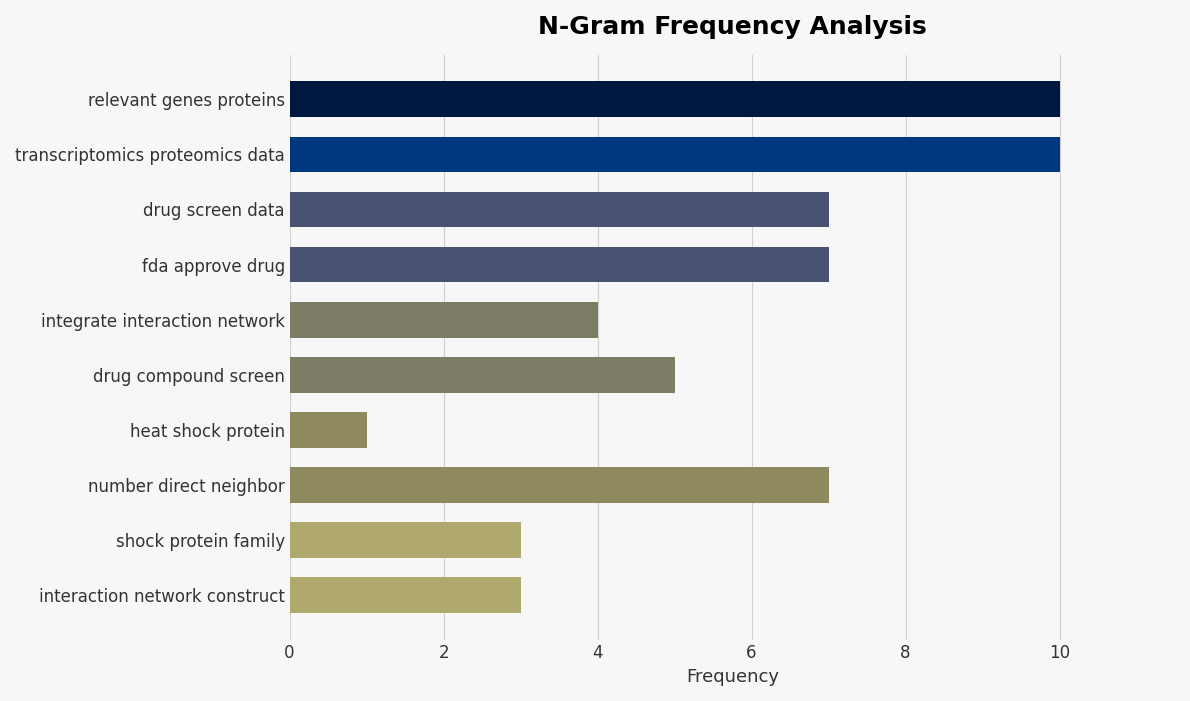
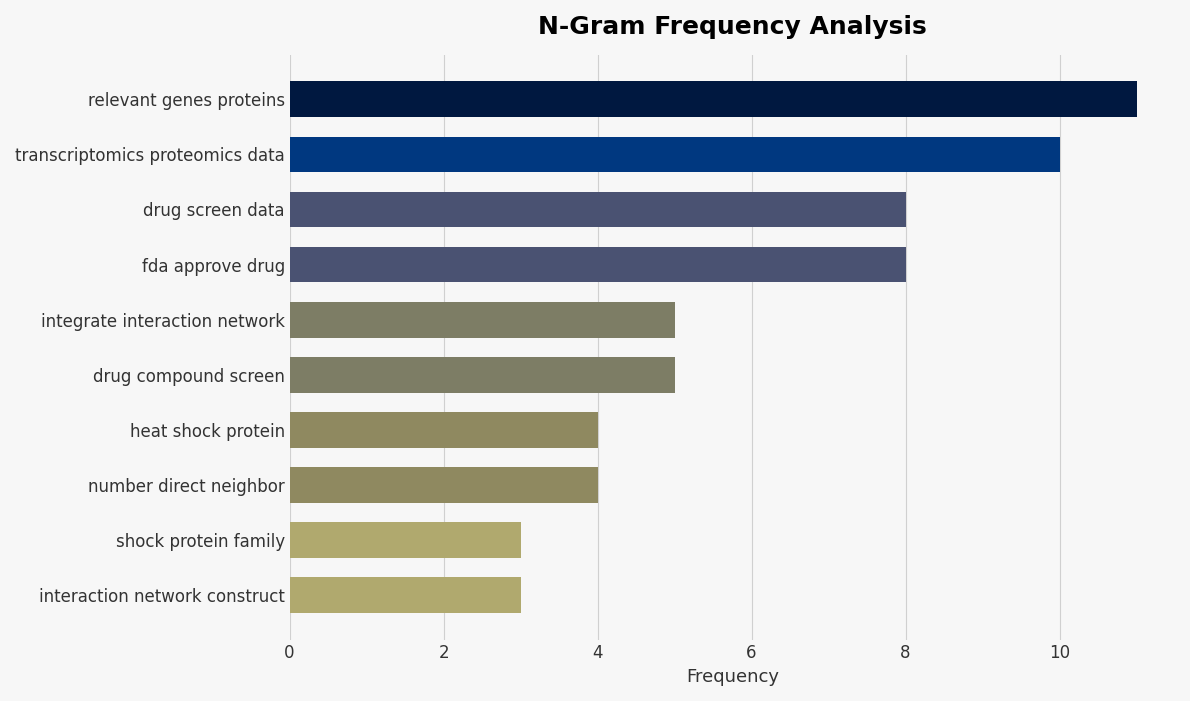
relevant genes proteins: 10 -> 11
drug screen data: 7 -> 8
fda approve drug: 7 -> 8
integrate interaction network: 4 -> 5
heat shock protein: 1 -> 4
number direct neighbor: 7 -> 4
